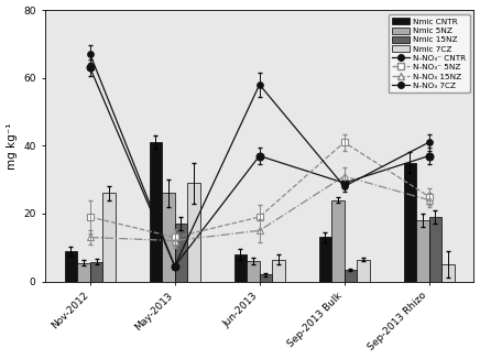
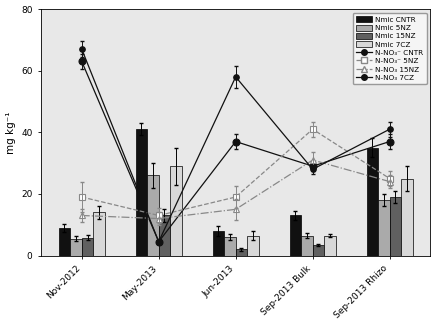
Nmic 7CZ/Nov-2012: 26.0 -> 14.0
Nmic 15NZ/May-2013: 17.0 -> 13.0
Nmic 5NZ/Sep-2013 Bulk: 24.0 -> 6.5
Nmic 7CZ/Sep-2013 Rhizo: 5.0 -> 25.0
